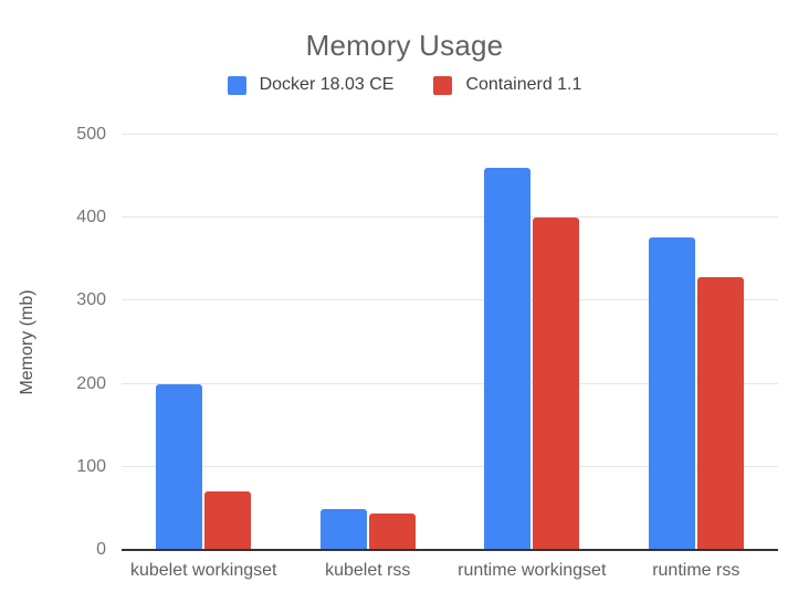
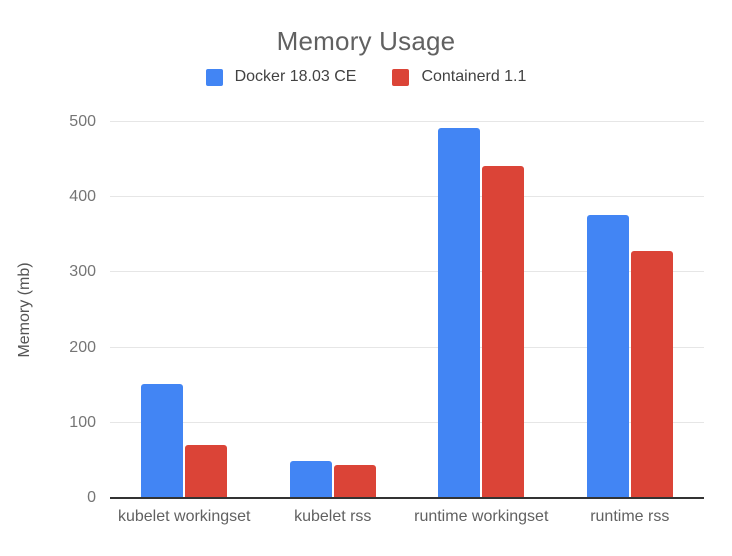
Docker 18.03 CE/kubelet workingset: 200 -> 150
Docker 18.03 CE/runtime workingset: 460 -> 490
Containerd 1.1/runtime workingset: 400 -> 440
